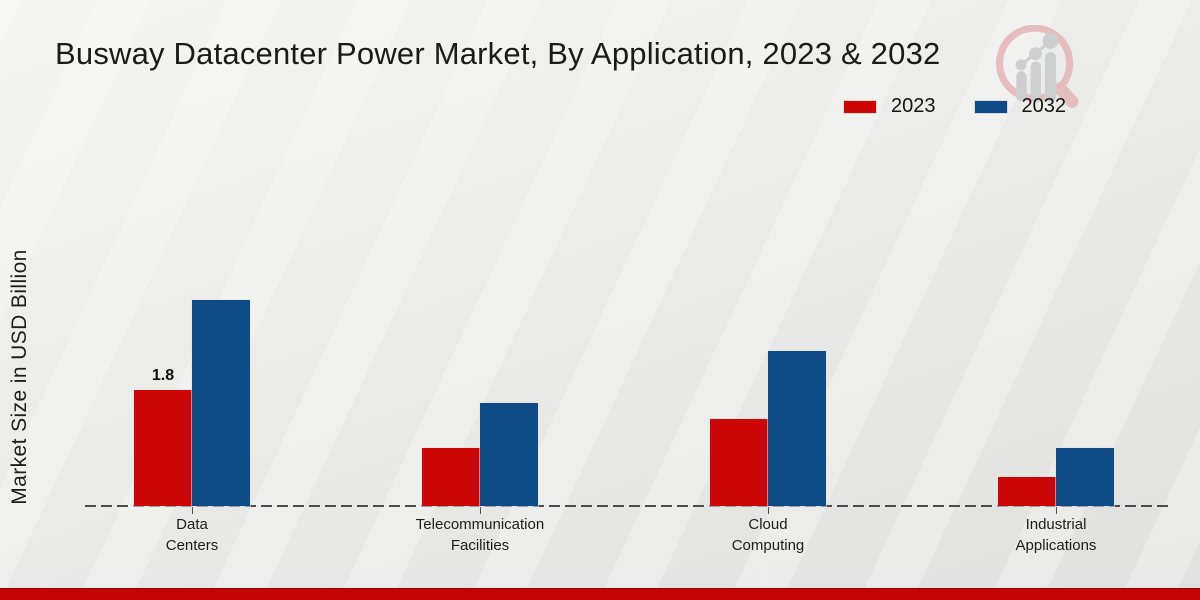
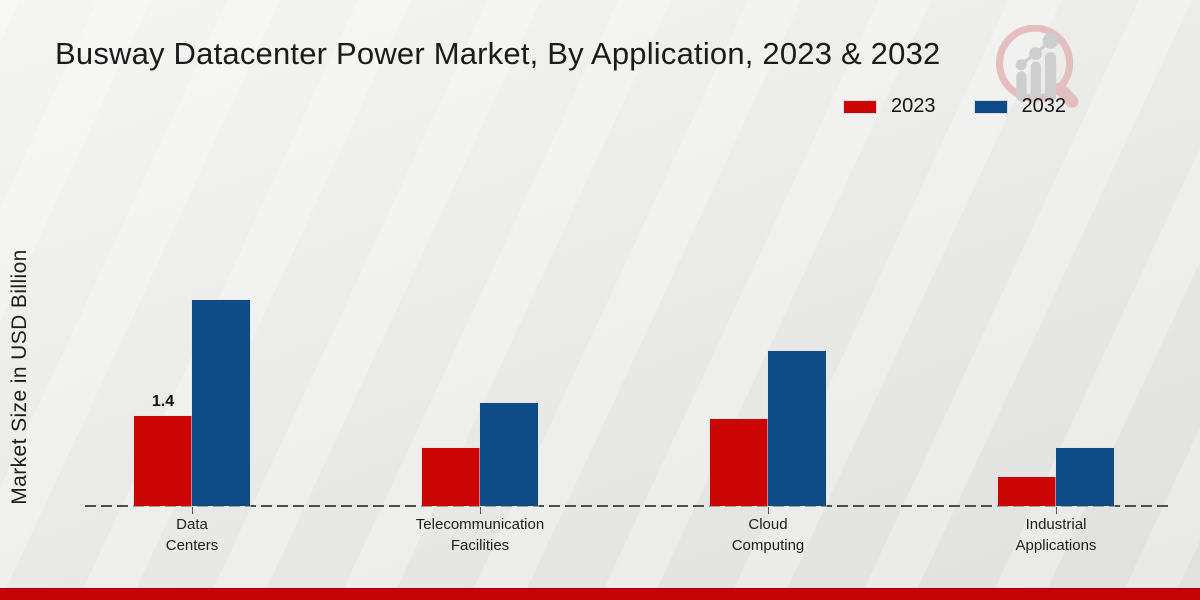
2023/Data Centers: 1.8 -> 1.4
